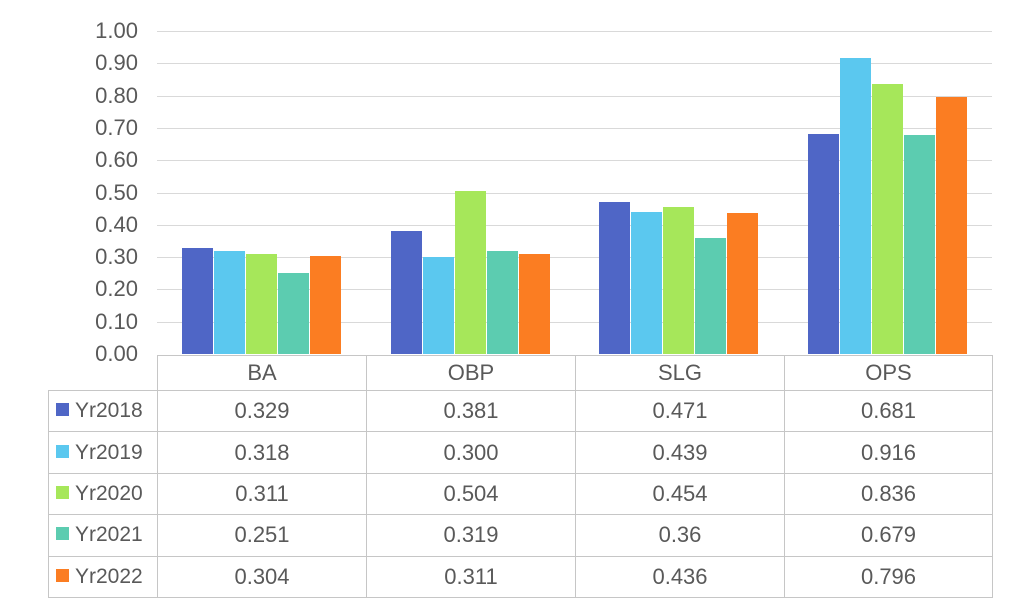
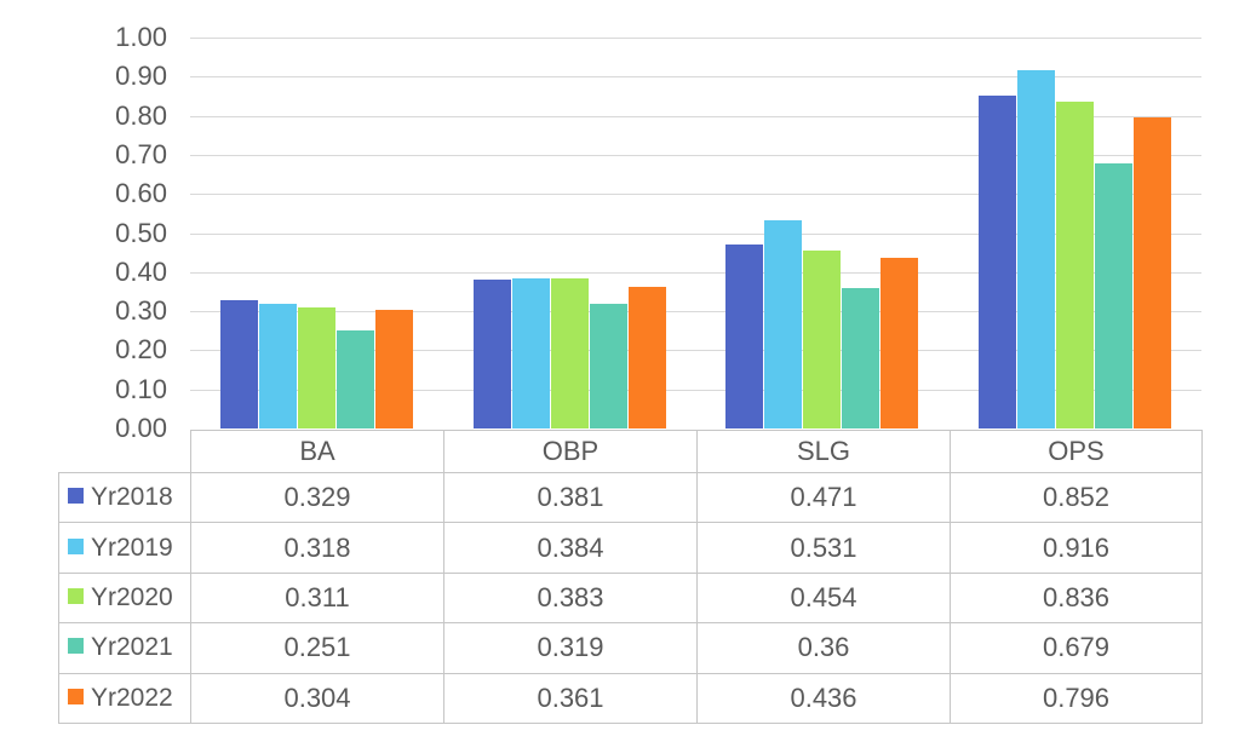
Yr2019/OBP: 0.300 -> 0.384
Yr2020/OBP: 0.504 -> 0.383
Yr2022/OBP: 0.311 -> 0.361
Yr2019/SLG: 0.439 -> 0.531
Yr2018/OPS: 0.681 -> 0.852
